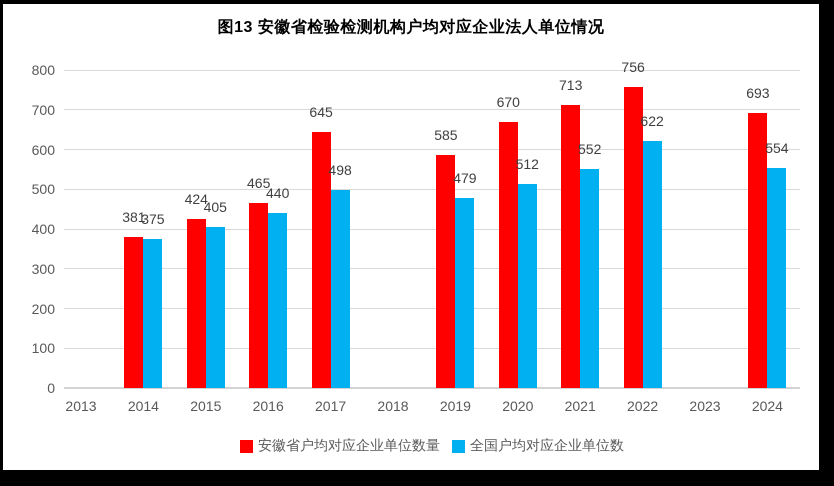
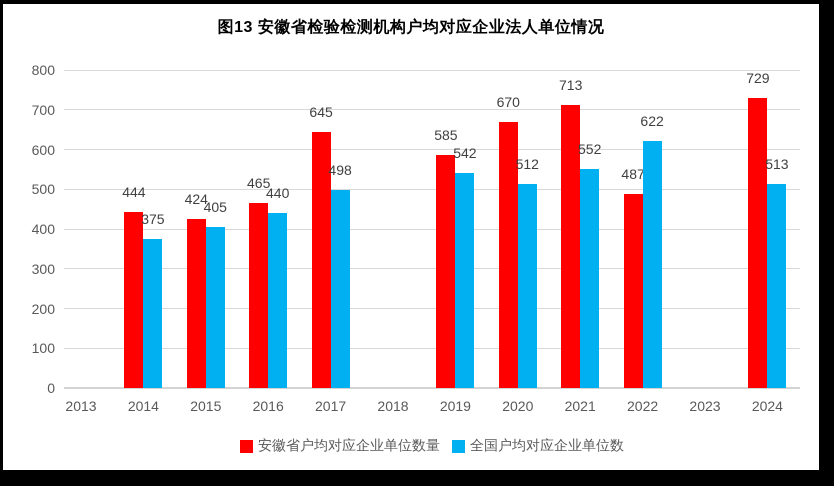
安徽省户均对应企业单位数量/2014: 381 -> 444
全国户均对应企业单位数/2019: 479 -> 542
安徽省户均对应企业单位数量/2022: 756 -> 487
安徽省户均对应企业单位数量/2024: 693 -> 729
全国户均对应企业单位数/2024: 554 -> 513
